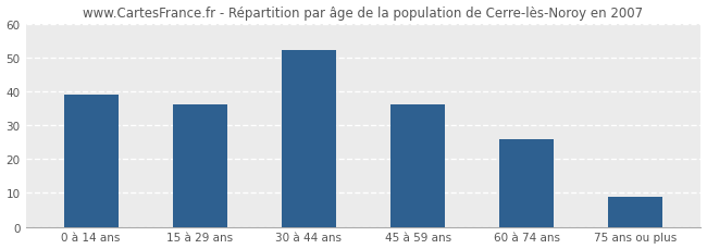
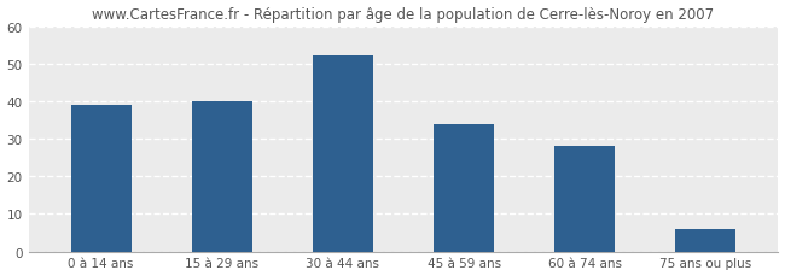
15 à 29 ans: 36 -> 40
45 à 59 ans: 36 -> 34
60 à 74 ans: 26 -> 28
75 ans ou plus: 9 -> 6
